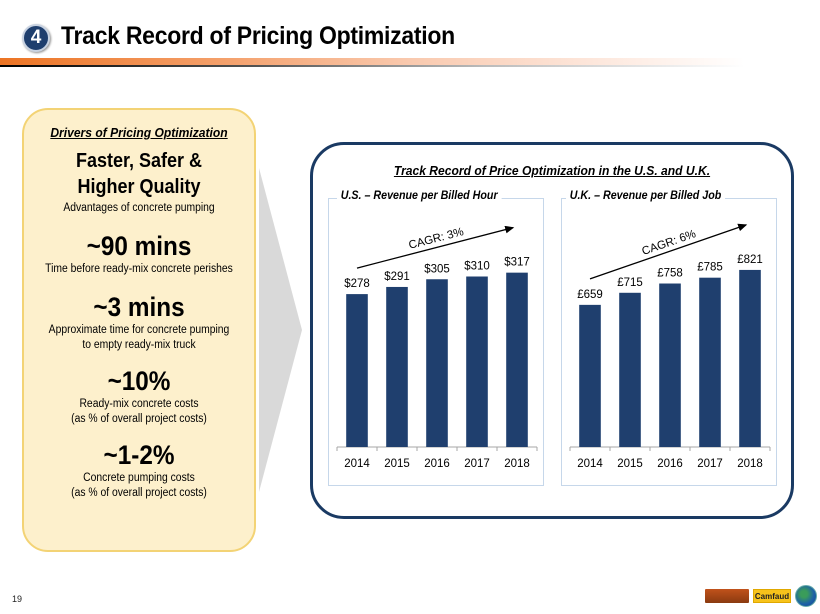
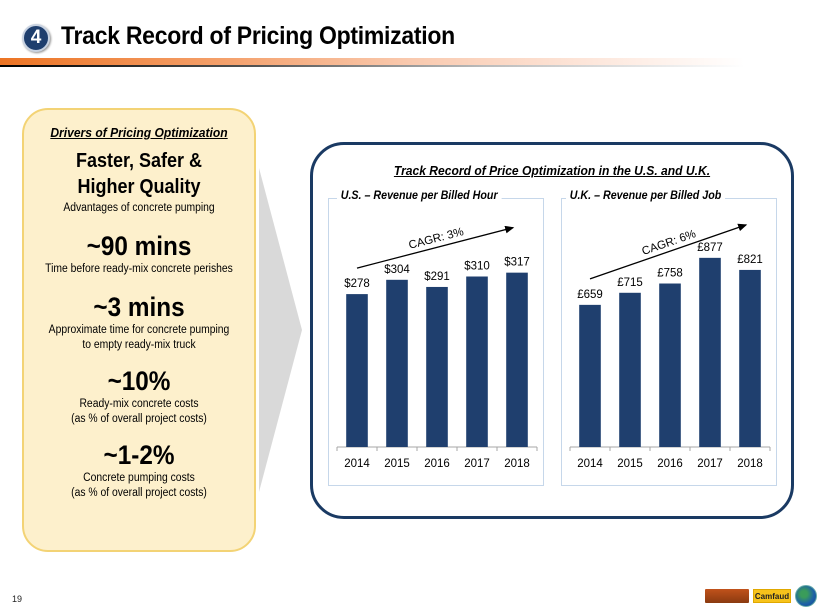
U.S. – Revenue per Billed Hour/2015: $291 -> $304
U.S. – Revenue per Billed Hour/2016: $305 -> $291
U.K. – Revenue per Billed Job/2017: £785 -> £877
